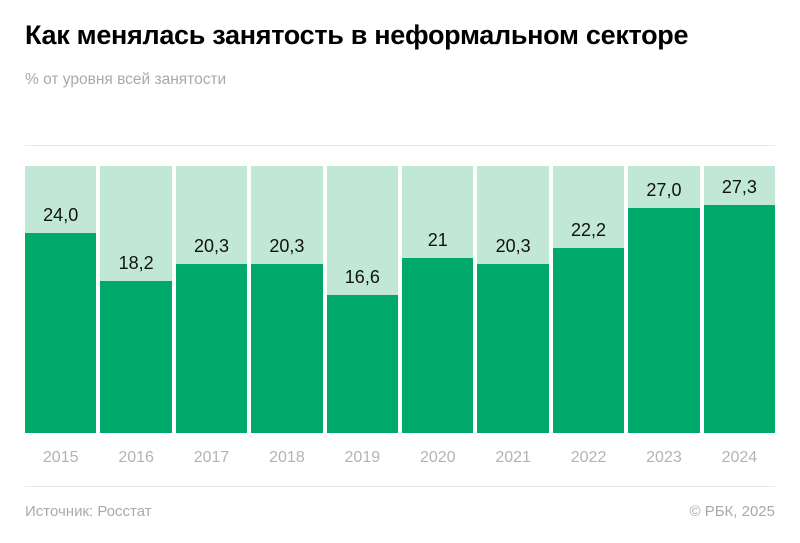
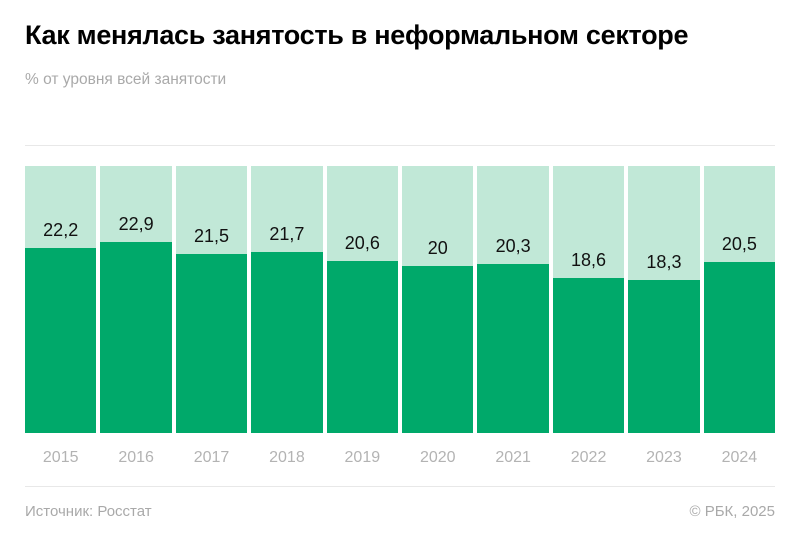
2015: 24,0 -> 22,2
2016: 18,2 -> 22,9
2017: 20,3 -> 21,5
2018: 20,3 -> 21,7
2019: 16,6 -> 20,6
2020: 21 -> 20
2022: 22,2 -> 18,6
2023: 27,0 -> 18,3
2024: 27,3 -> 20,5
